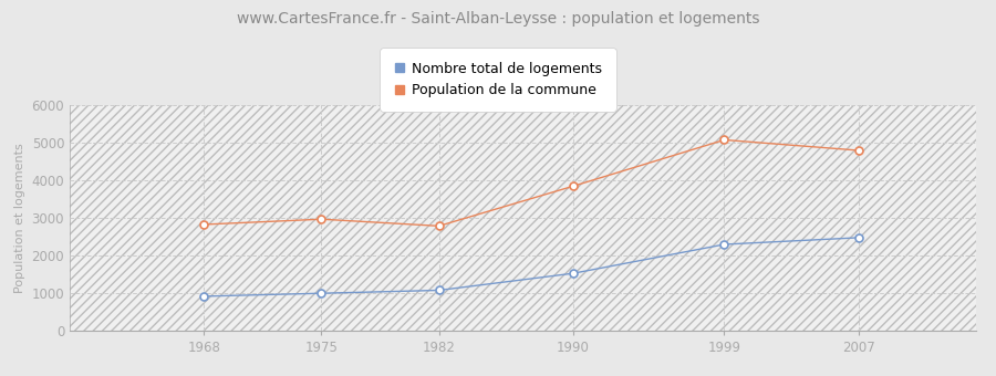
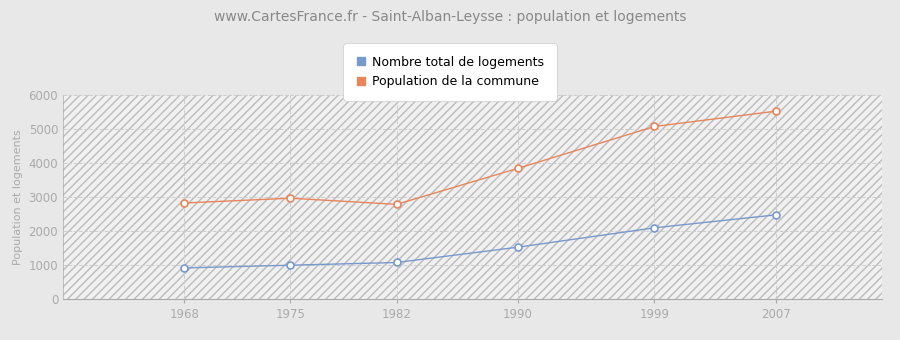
Nombre total de logements/1999: 2300 -> 2100
Population de la commune/2007: 4800 -> 5530
